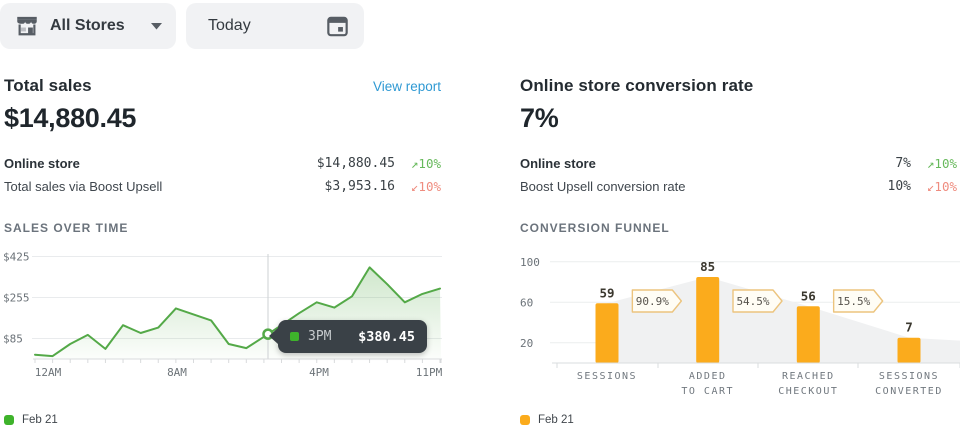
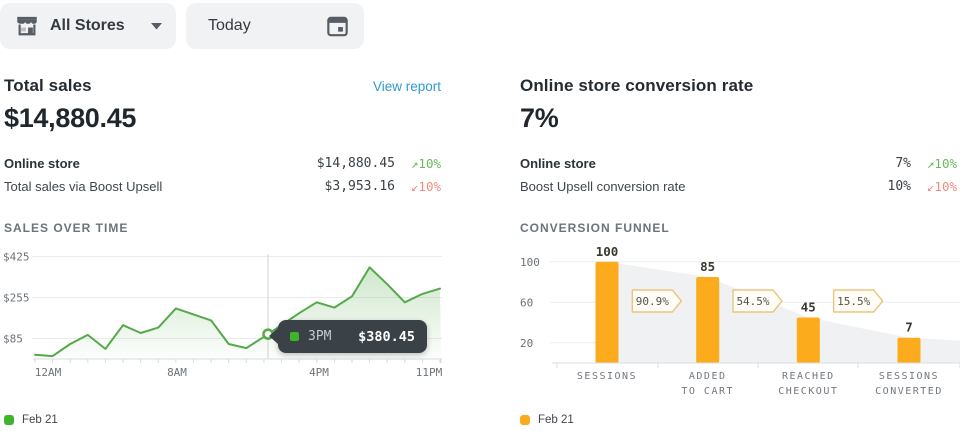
CONVERSION FUNNEL/SESSIONS: 59 -> 100
CONVERSION FUNNEL/REACHED CHECKOUT: 56 -> 45
